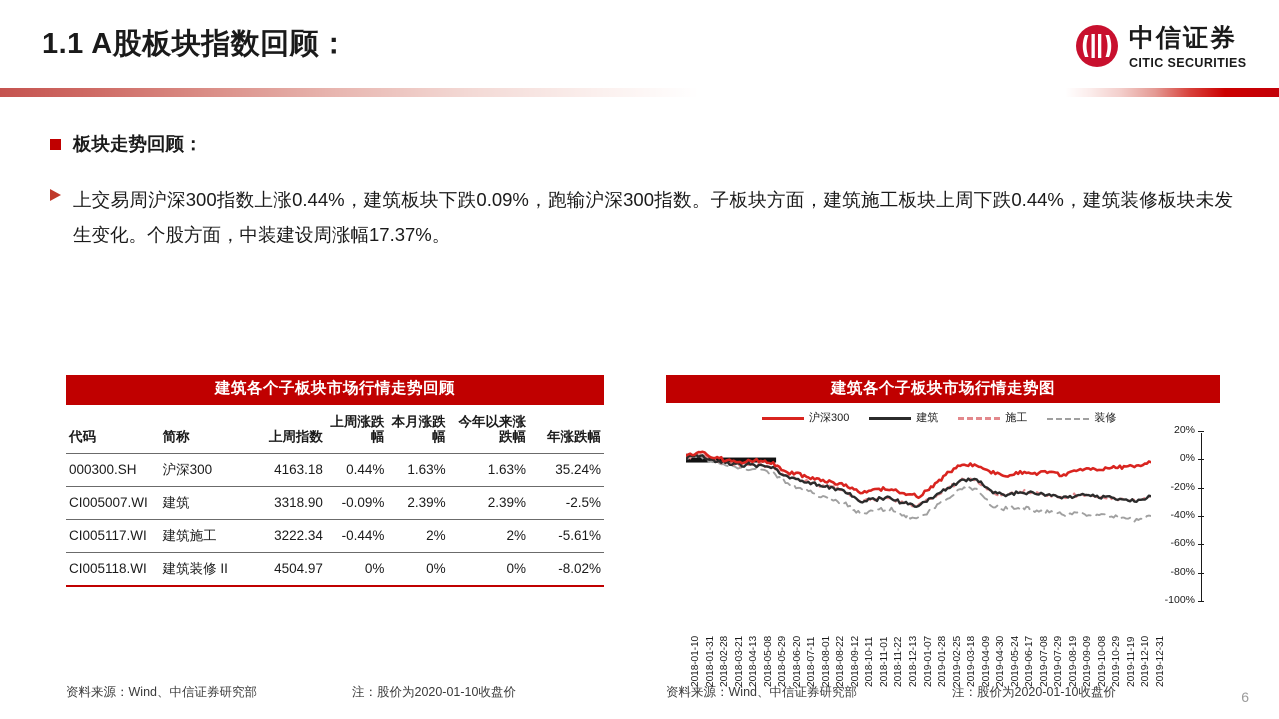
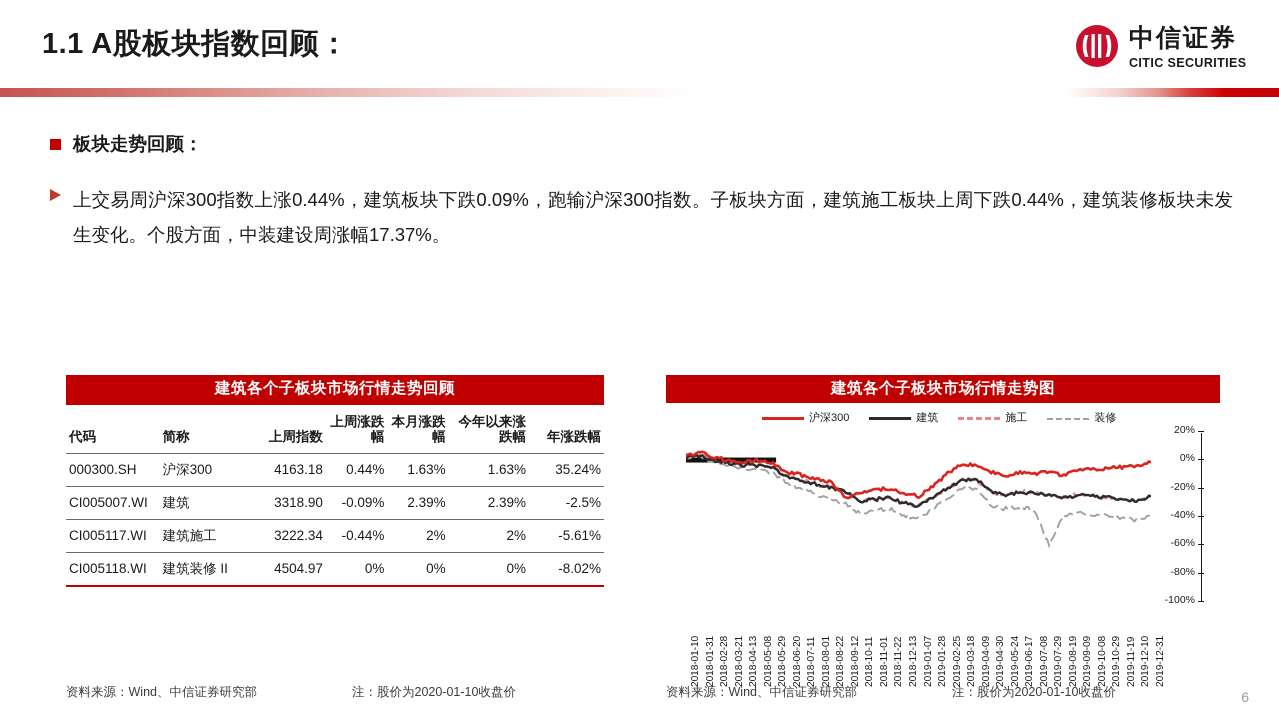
沪深300/2018-09-12: -18% -> -27%
装修/2019-07-29: -37% -> -61%
